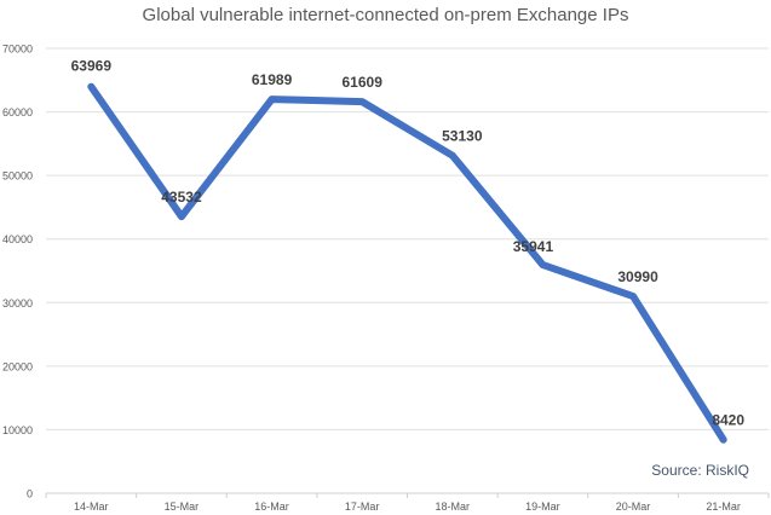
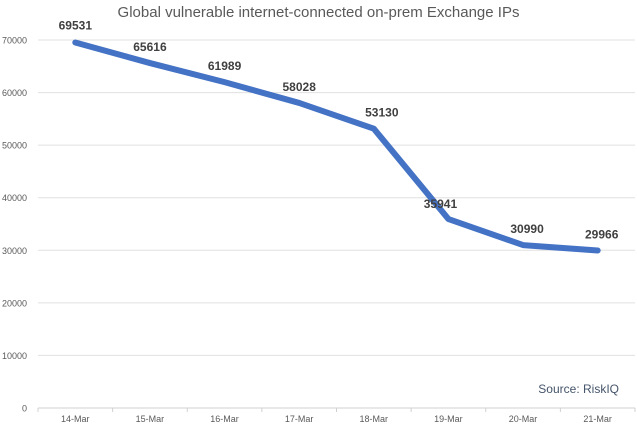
14-Mar: 63969 -> 69531
15-Mar: 43532 -> 65616
17-Mar: 61609 -> 58028
21-Mar: 8420 -> 29966
